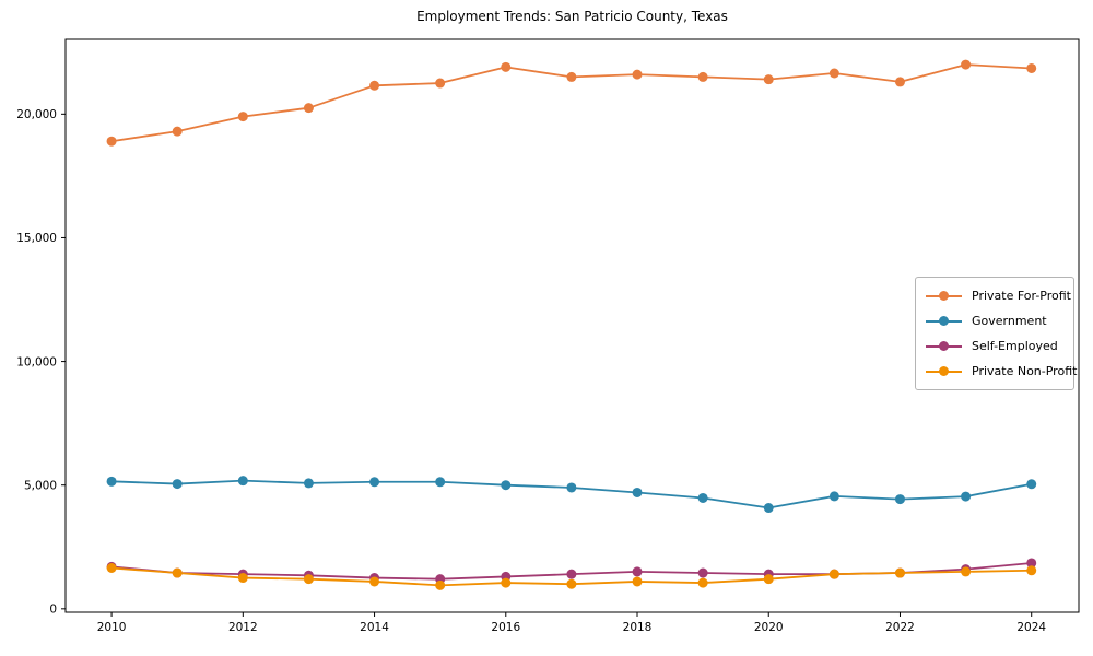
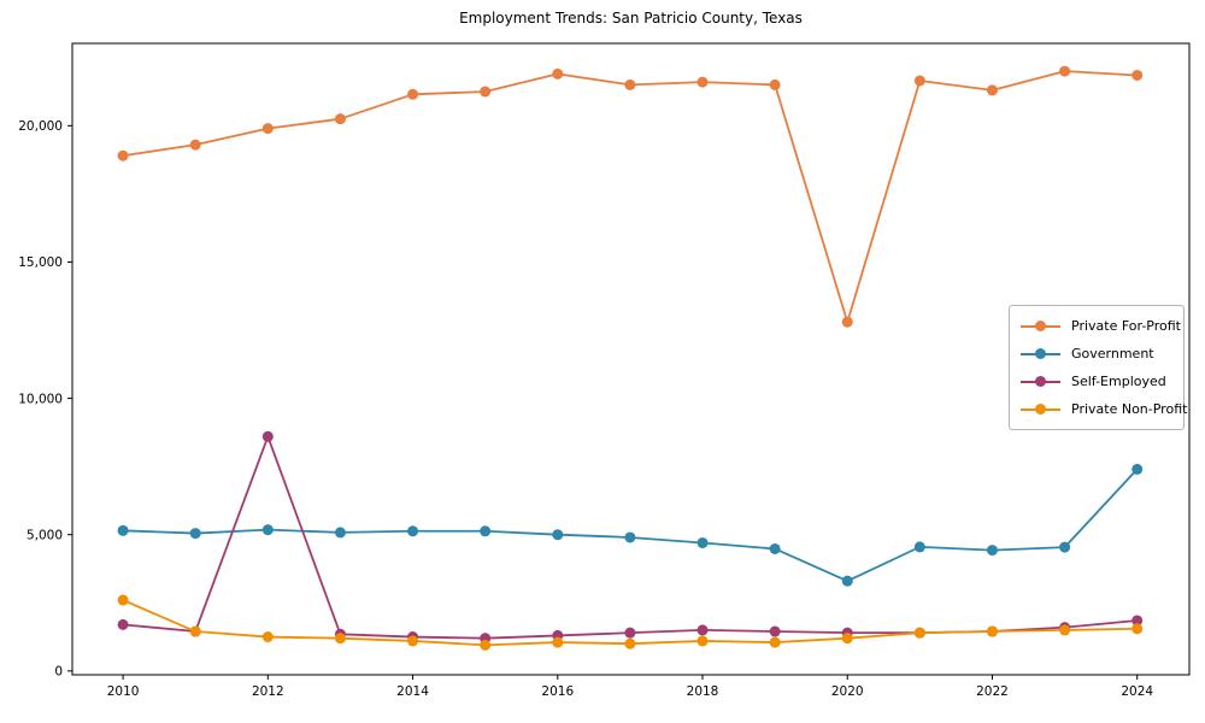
Private Non-Profit/2010: 1600 -> 2600
Self-Employed/2012: 1400 -> 8600
Private For-Profit/2020: 21400 -> 12800
Government/2020: 4100 -> 3300
Government/2024: 5000 -> 7400
